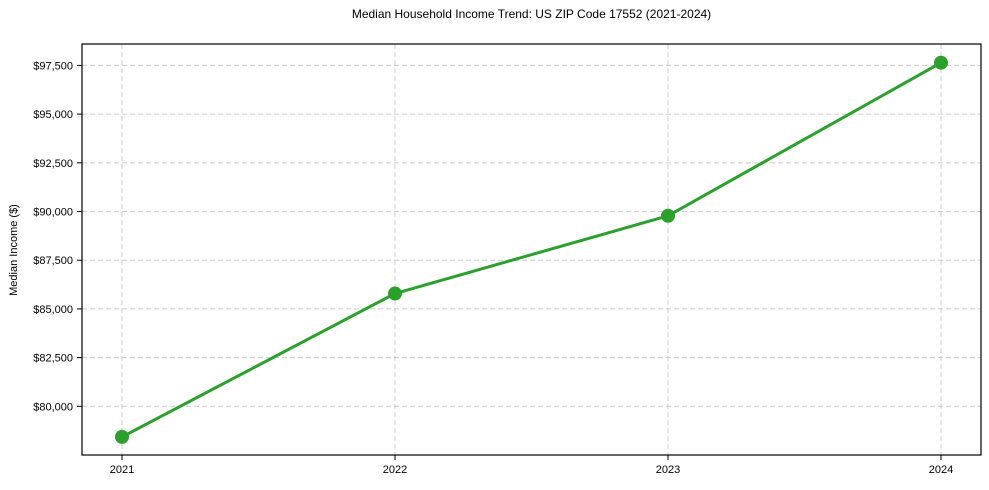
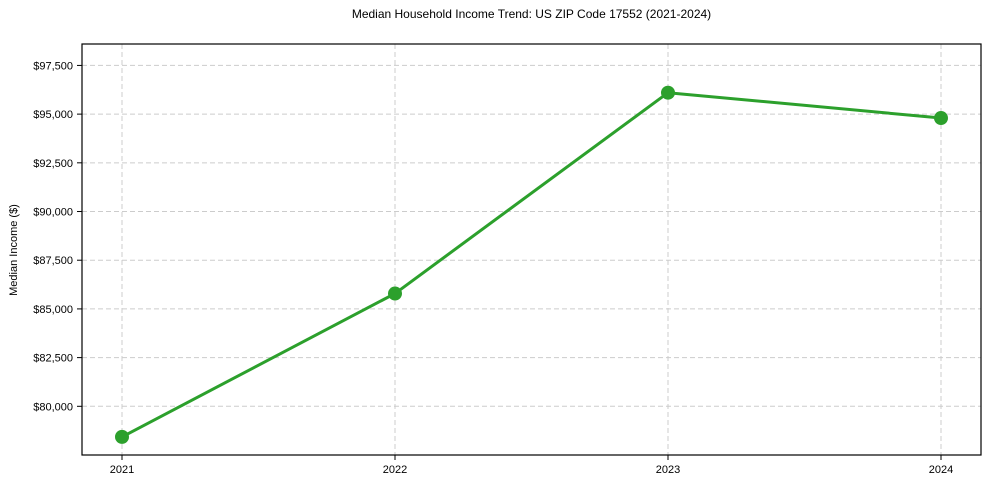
2023: $89800 -> $96100
2024: $97600 -> $94800
